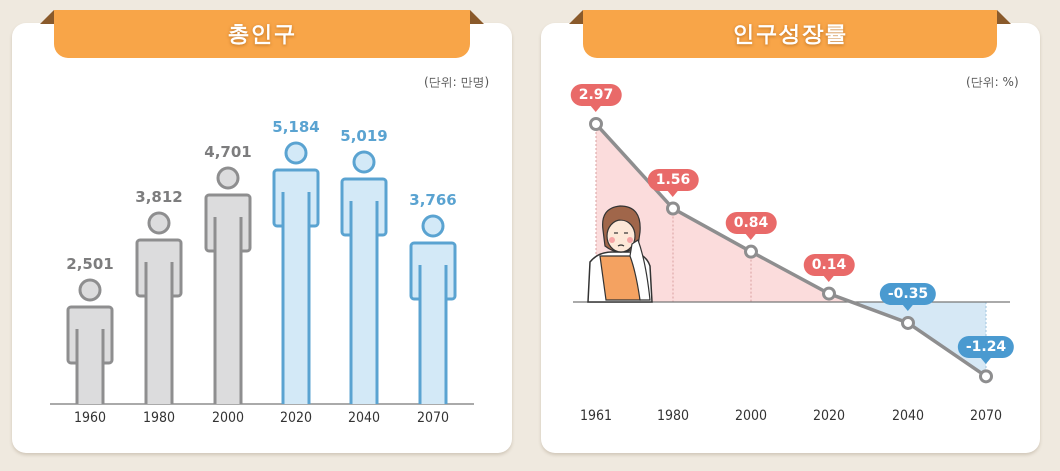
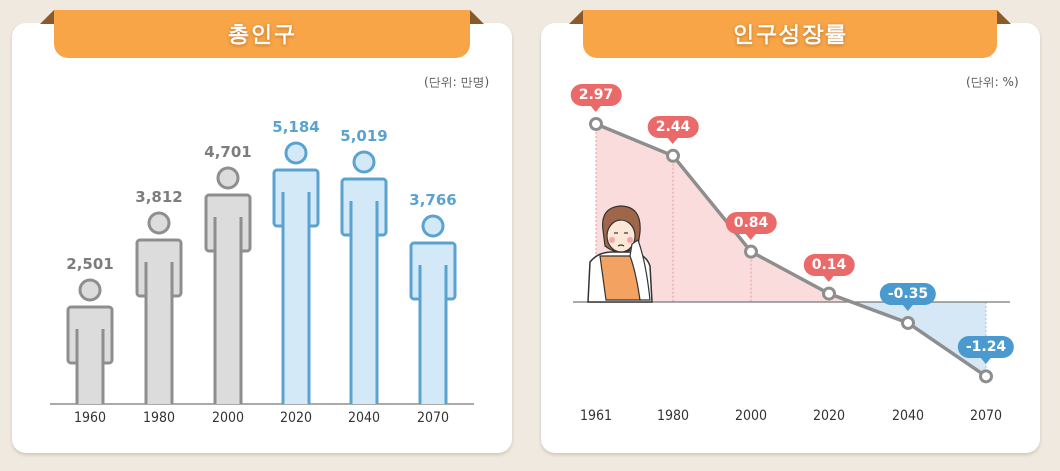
인구성장률/1980: 1.56 -> 2.44
